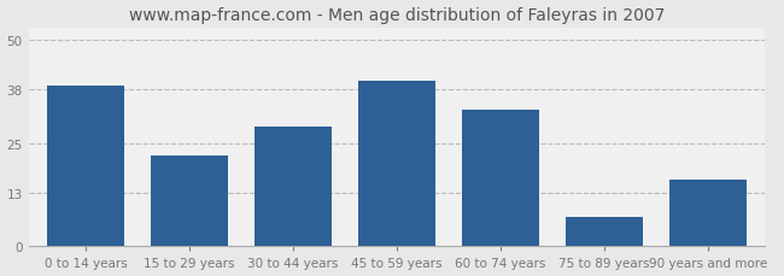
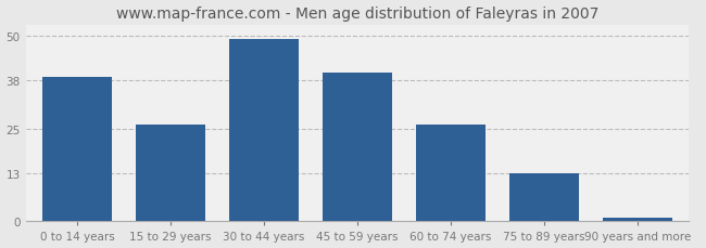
15 to 29 years: 22 -> 26
30 to 44 years: 29 -> 49
60 to 74 years: 33 -> 26
75 to 89 years: 7 -> 13
90 years and more: 16 -> 1
